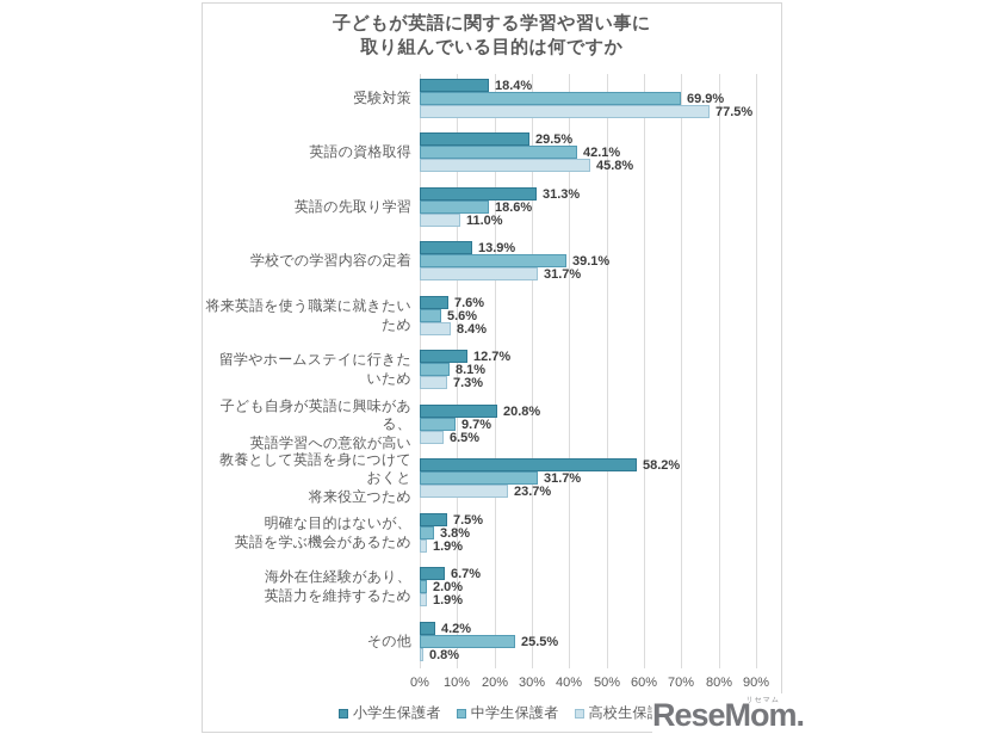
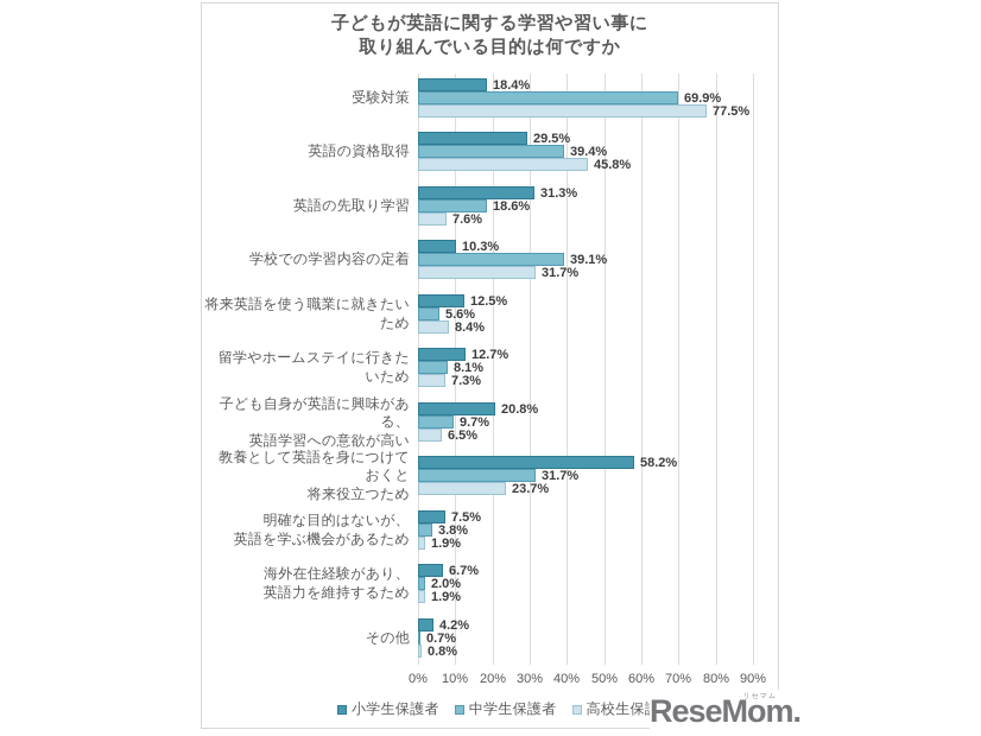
中学生保護者/英語の資格取得: 42.1% -> 39.4%
高校生保護者/英語の先取り学習: 11.0% -> 7.6%
小学生保護者/学校での学習内容の定着: 13.9% -> 10.3%
小学生保護者/将来英語を使う職業に就きたいため: 7.6% -> 12.5%
中学生保護者/その他: 25.5% -> 0.7%
